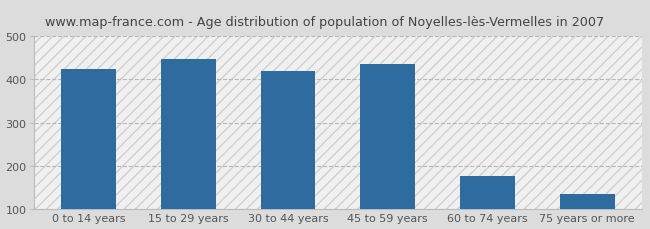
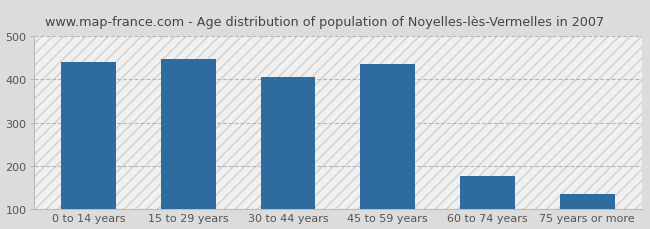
0 to 14 years: 425 -> 440
30 to 44 years: 420 -> 406
